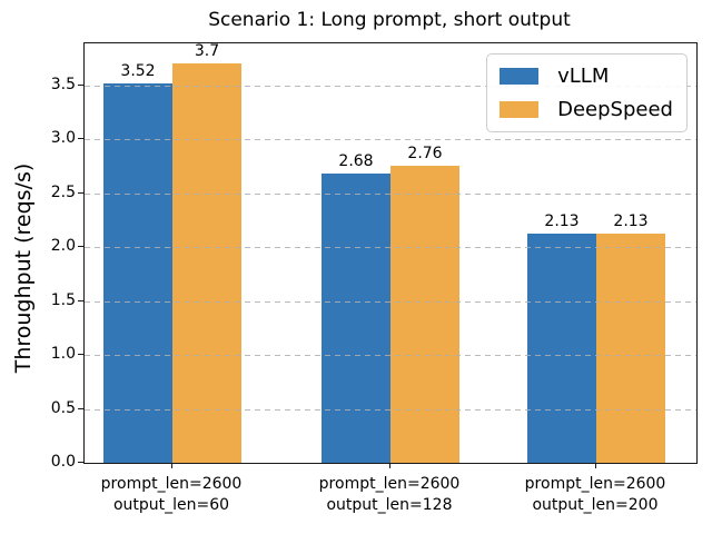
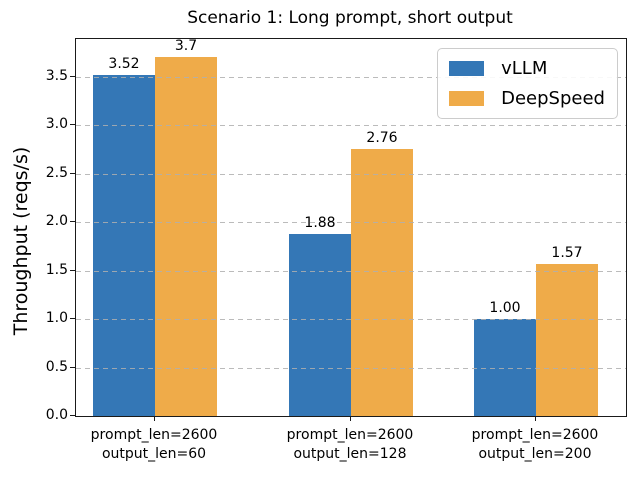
vLLM/prompt_len=2600 output_len=128: 2.68 -> 1.88
vLLM/prompt_len=2600 output_len=200: 2.13 -> 1.00
DeepSpeed/prompt_len=2600 output_len=200: 2.13 -> 1.57
